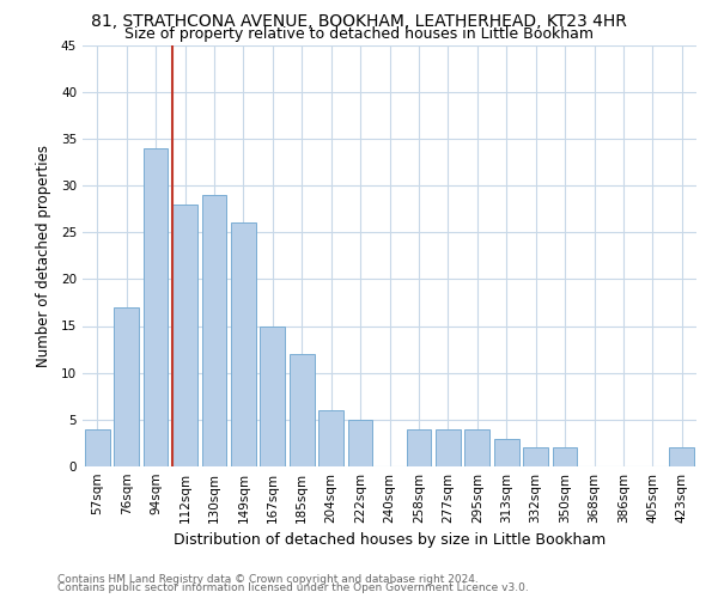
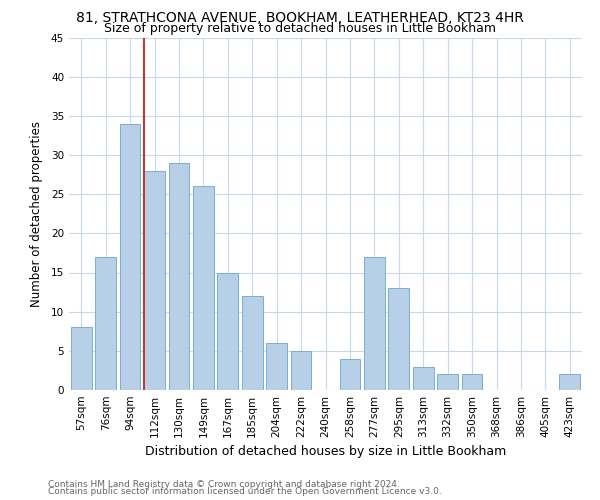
57sqm: 4 -> 8
277sqm: 4 -> 17
295sqm: 4 -> 13
